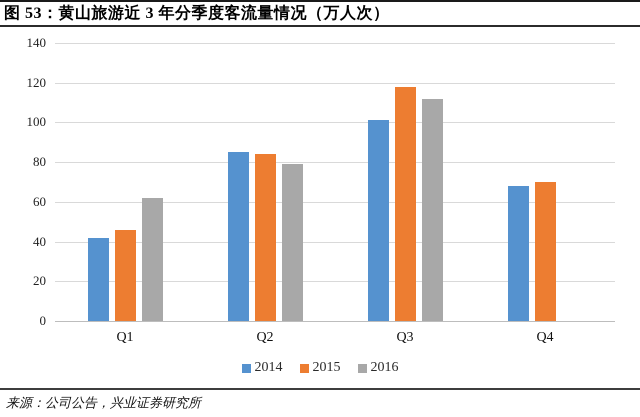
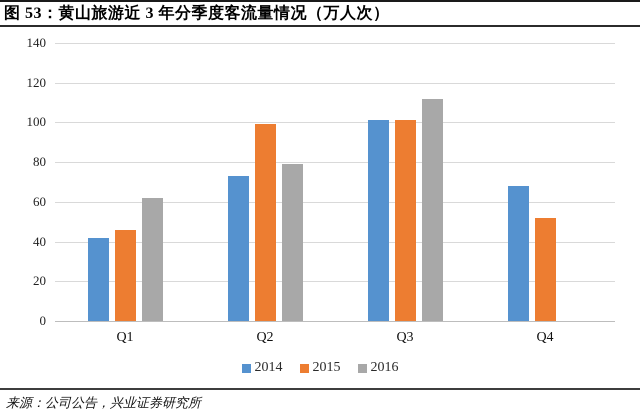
2014/Q2: 85 -> 73
2015/Q2: 84 -> 99
2015/Q3: 118 -> 101
2015/Q4: 70 -> 52
